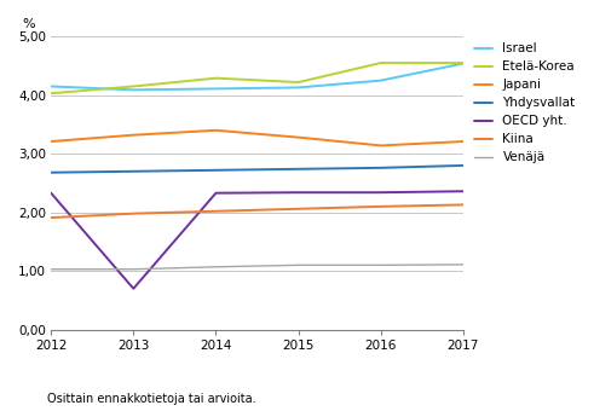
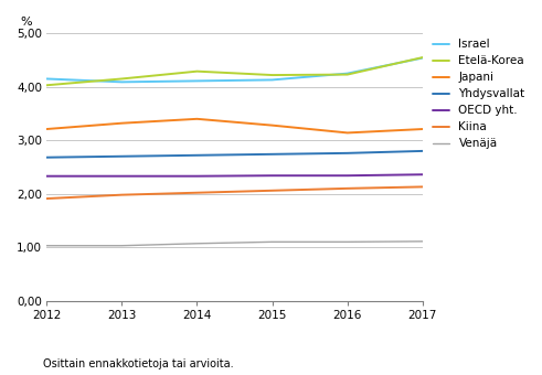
OECD yht./2013: 0,70 -> 2,33
Etelä-Korea/2016: 4,55 -> 4,23
